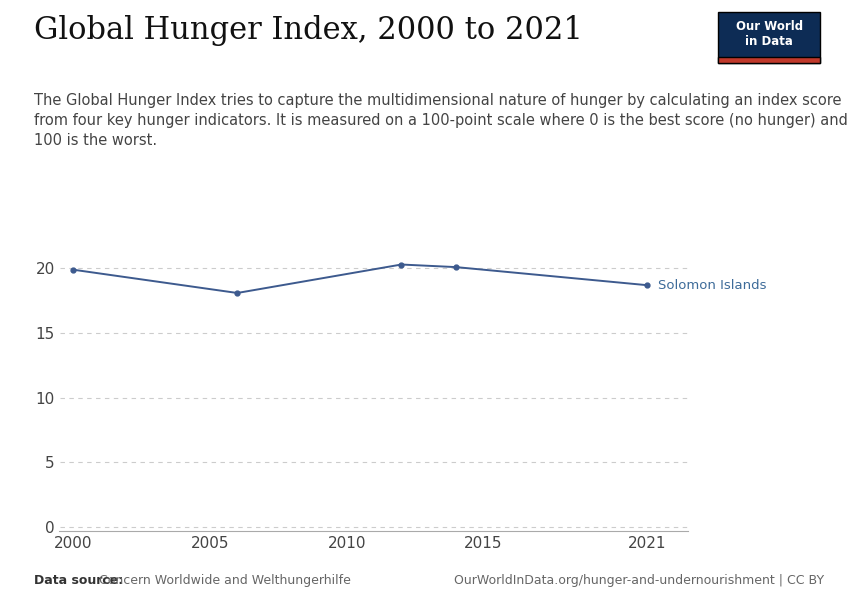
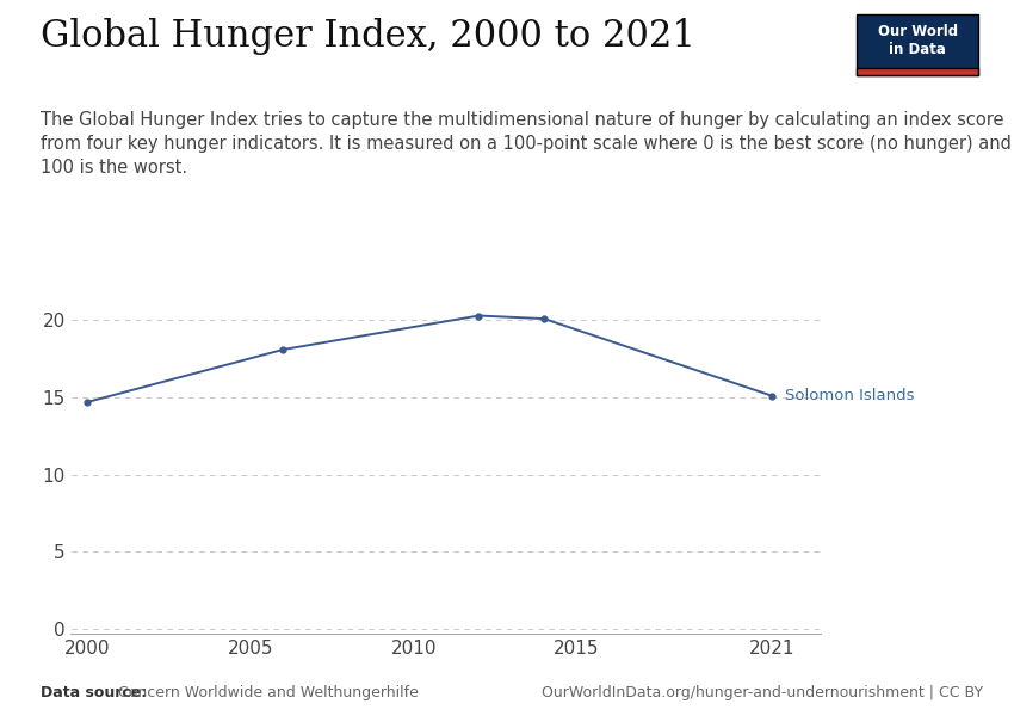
2000: 19.9 -> 14.7
2021: 18.7 -> 15.1
